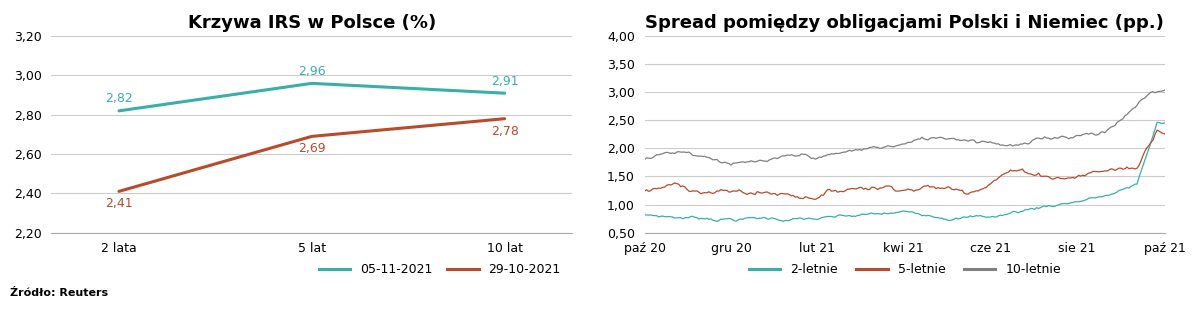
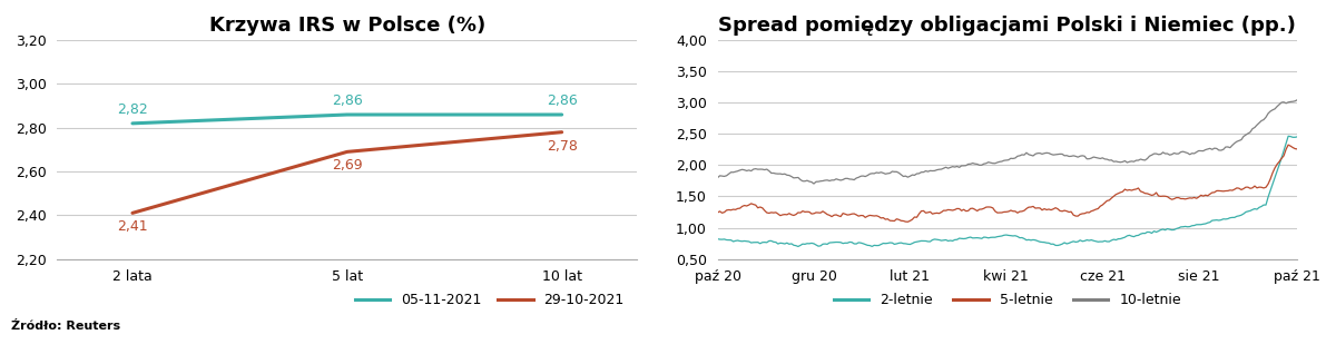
Krzywa IRS w Polsce (%)/05-11-2021/5 lat: 2,96 -> 2,86
Krzywa IRS w Polsce (%)/05-11-2021/10 lat: 2,91 -> 2,86
